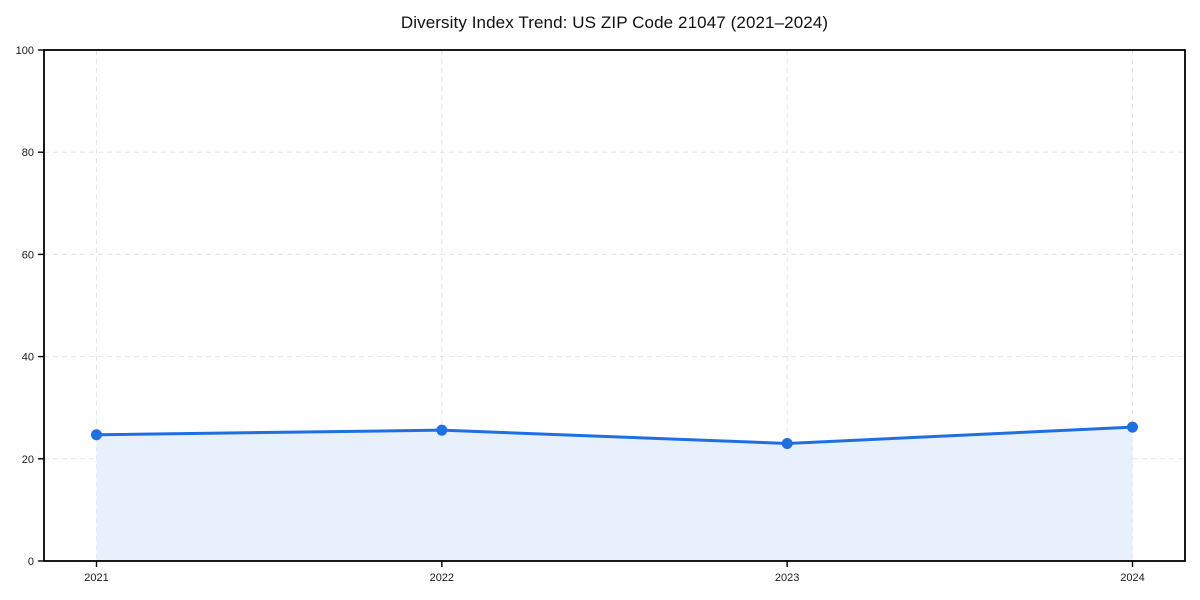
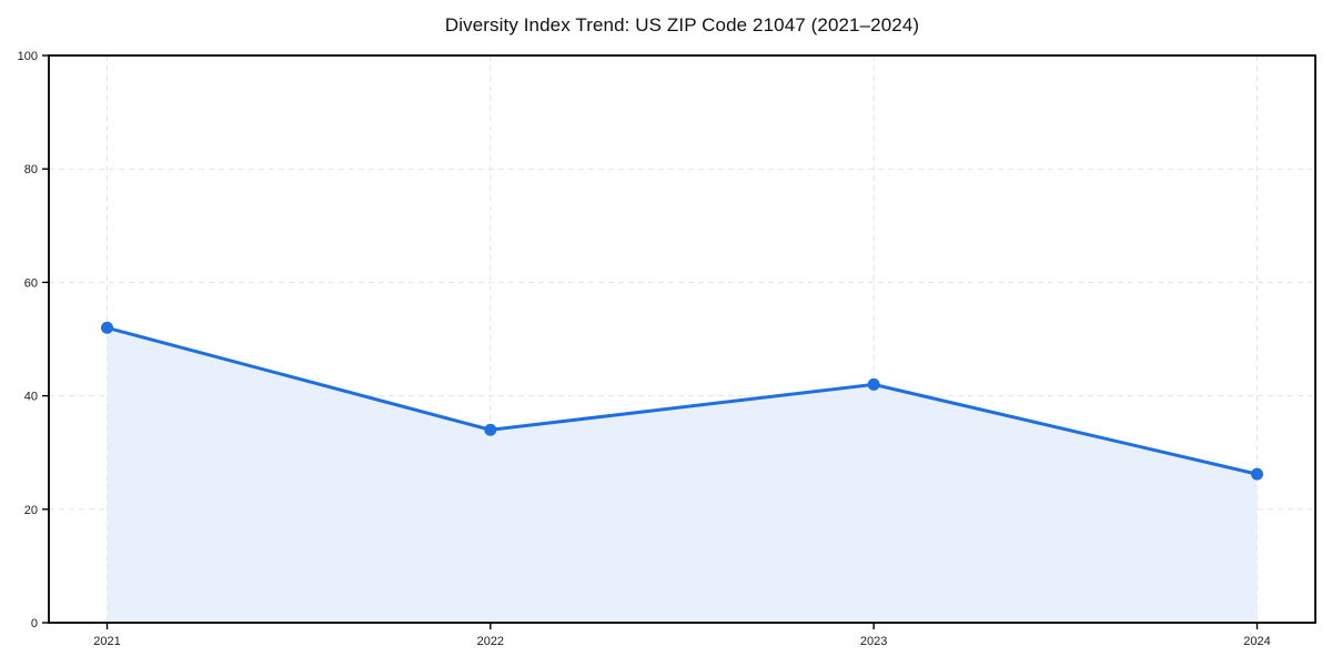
2021: 25 -> 52
2022: 26 -> 34
2023: 23 -> 42
